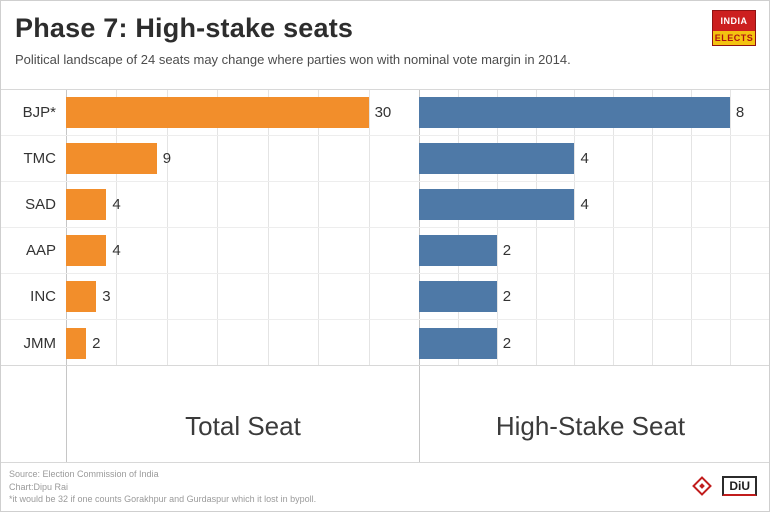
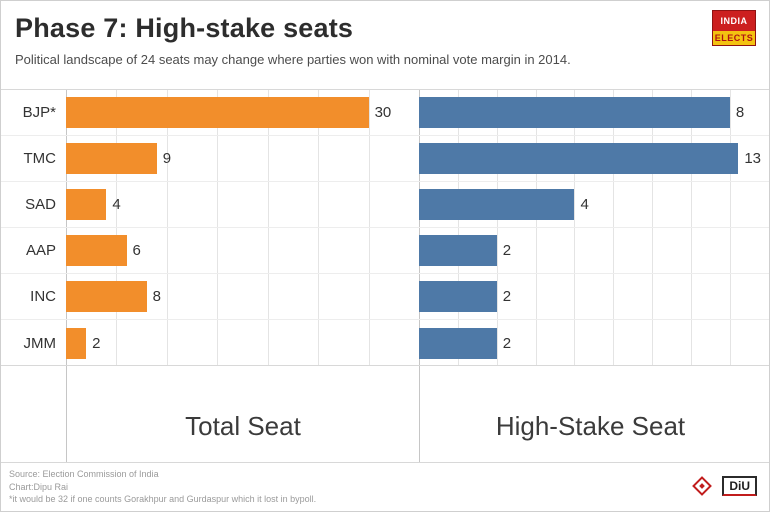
High-Stake Seat/TMC: 4 -> 13
Total Seat/AAP: 4 -> 6
Total Seat/INC: 3 -> 8
